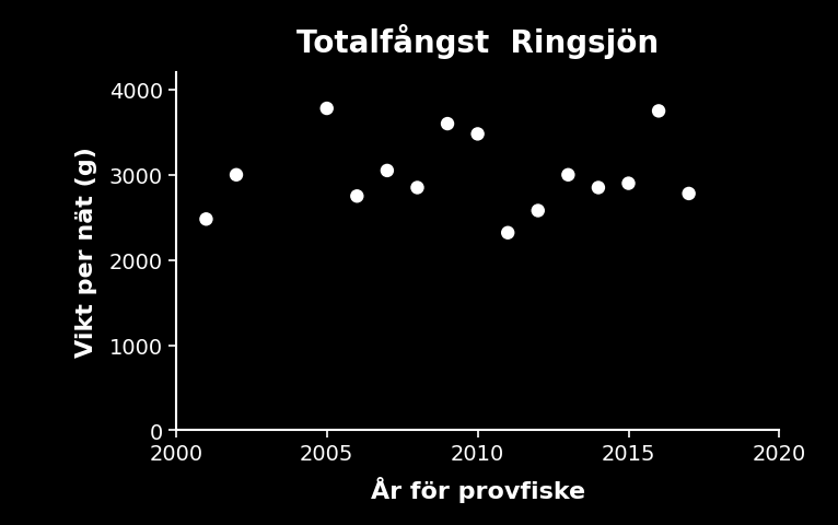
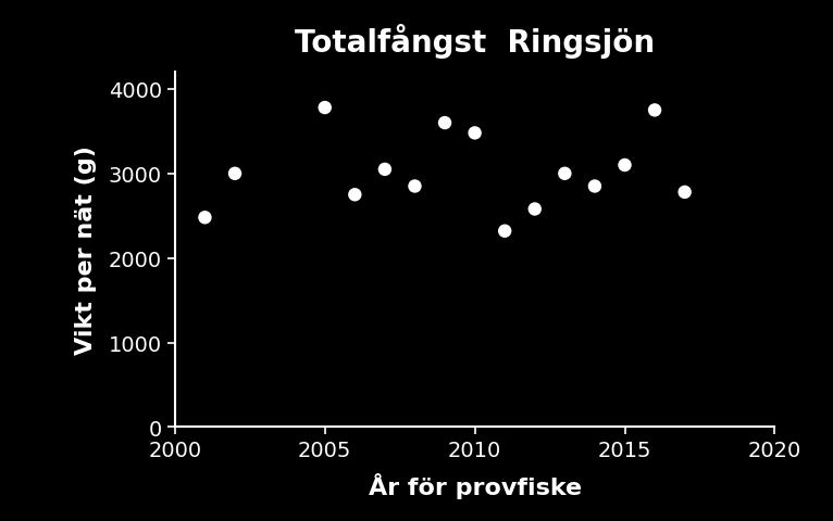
2015: 2900 -> 3100
